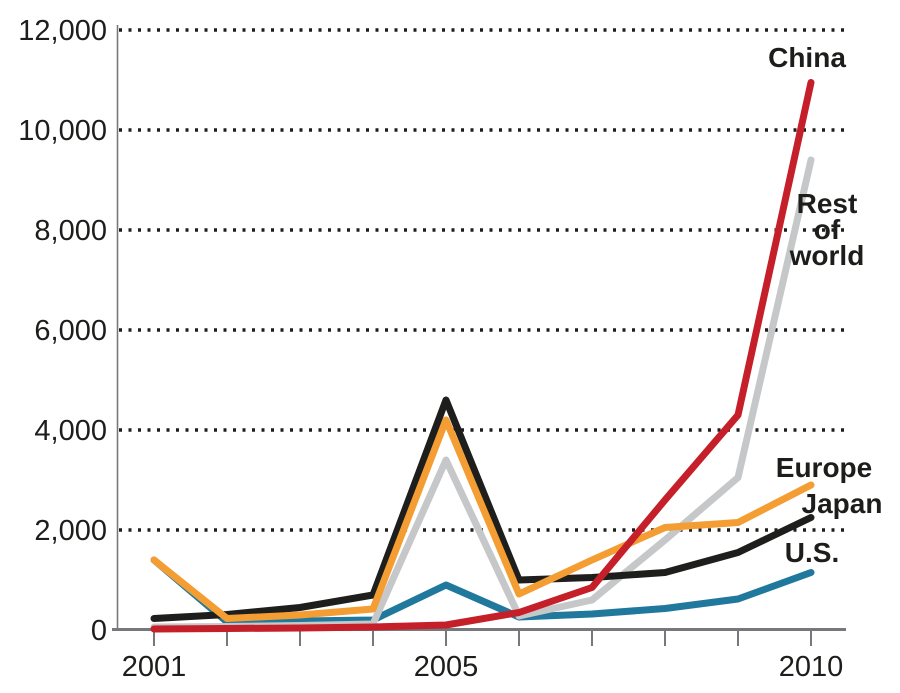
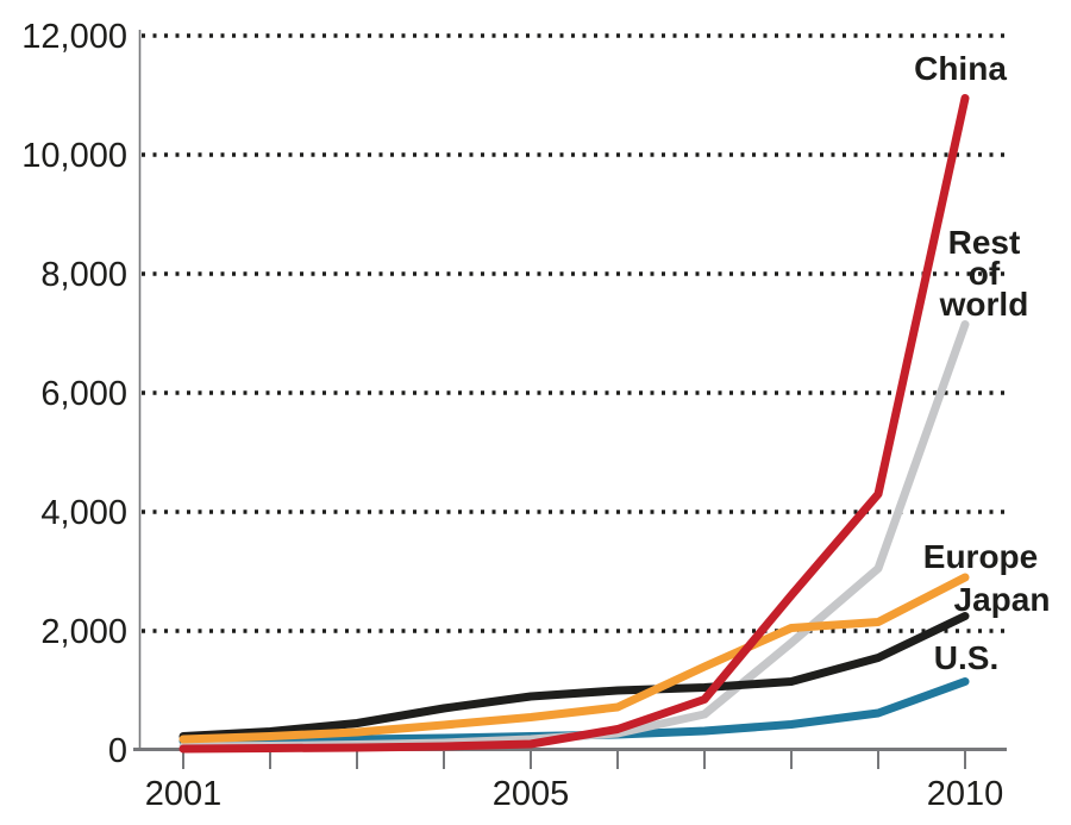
Europe/2001: 1400 -> 200
U.S./2001: 1400 -> 200
Rest of world/2005: 3400 -> 200
Europe/2005: 4200 -> 600
Japan/2005: 4600 -> 900
U.S./2005: 900 -> 200
Rest of world/2010: 9400 -> 7200
